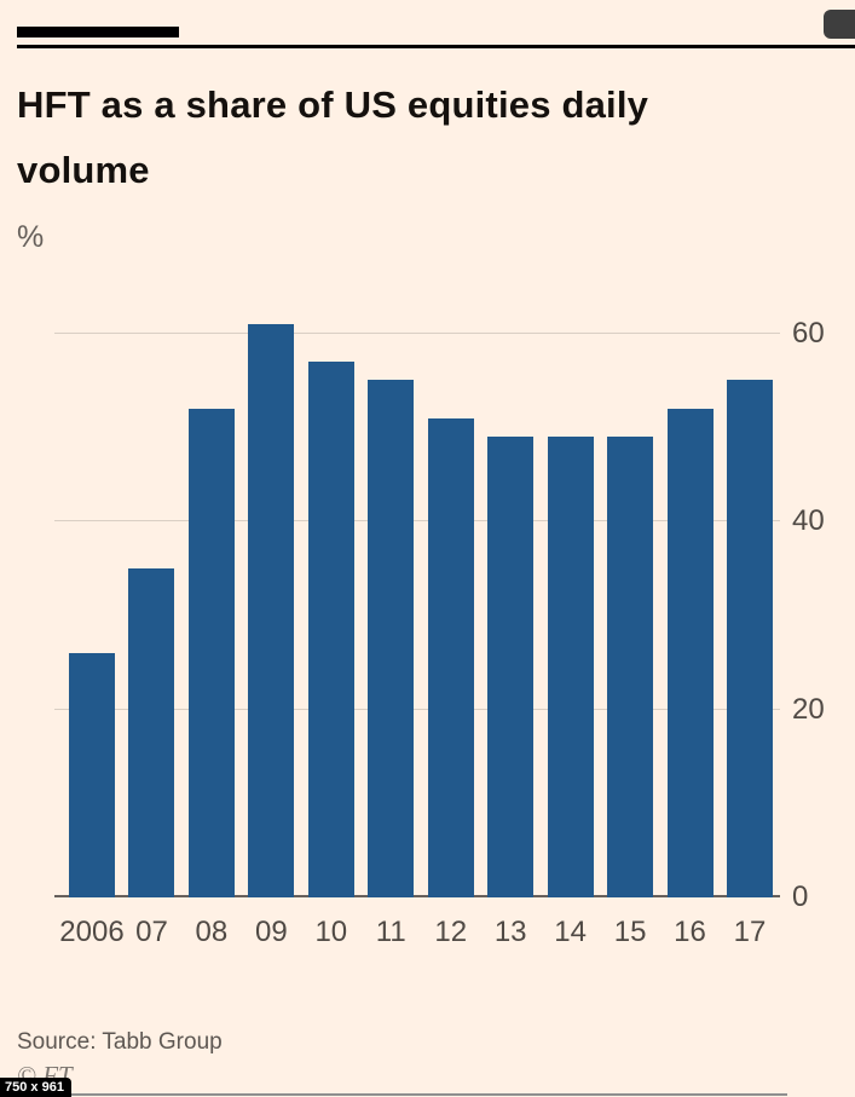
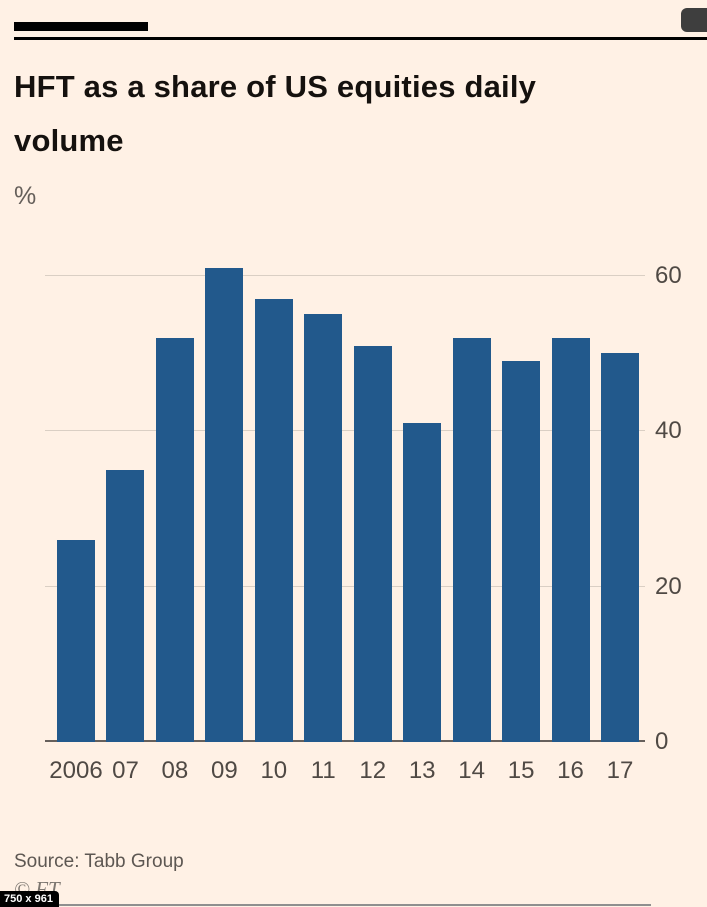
13: 49 -> 41
14: 49 -> 52
17: 55 -> 50
